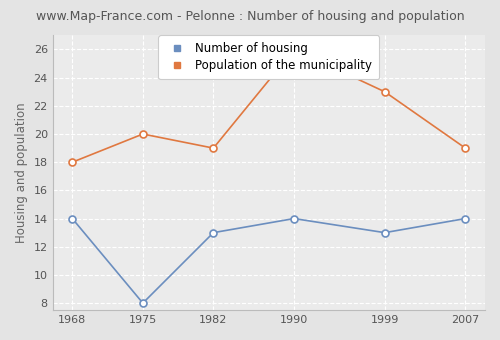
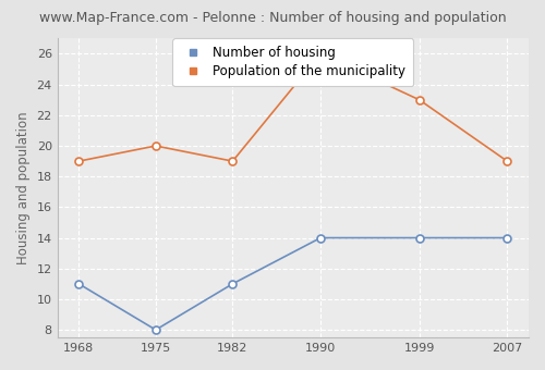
Number of housing/1968: 14 -> 11
Population of the municipality/1968: 18 -> 19
Number of housing/1982: 13 -> 11
Number of housing/1999: 13 -> 14
